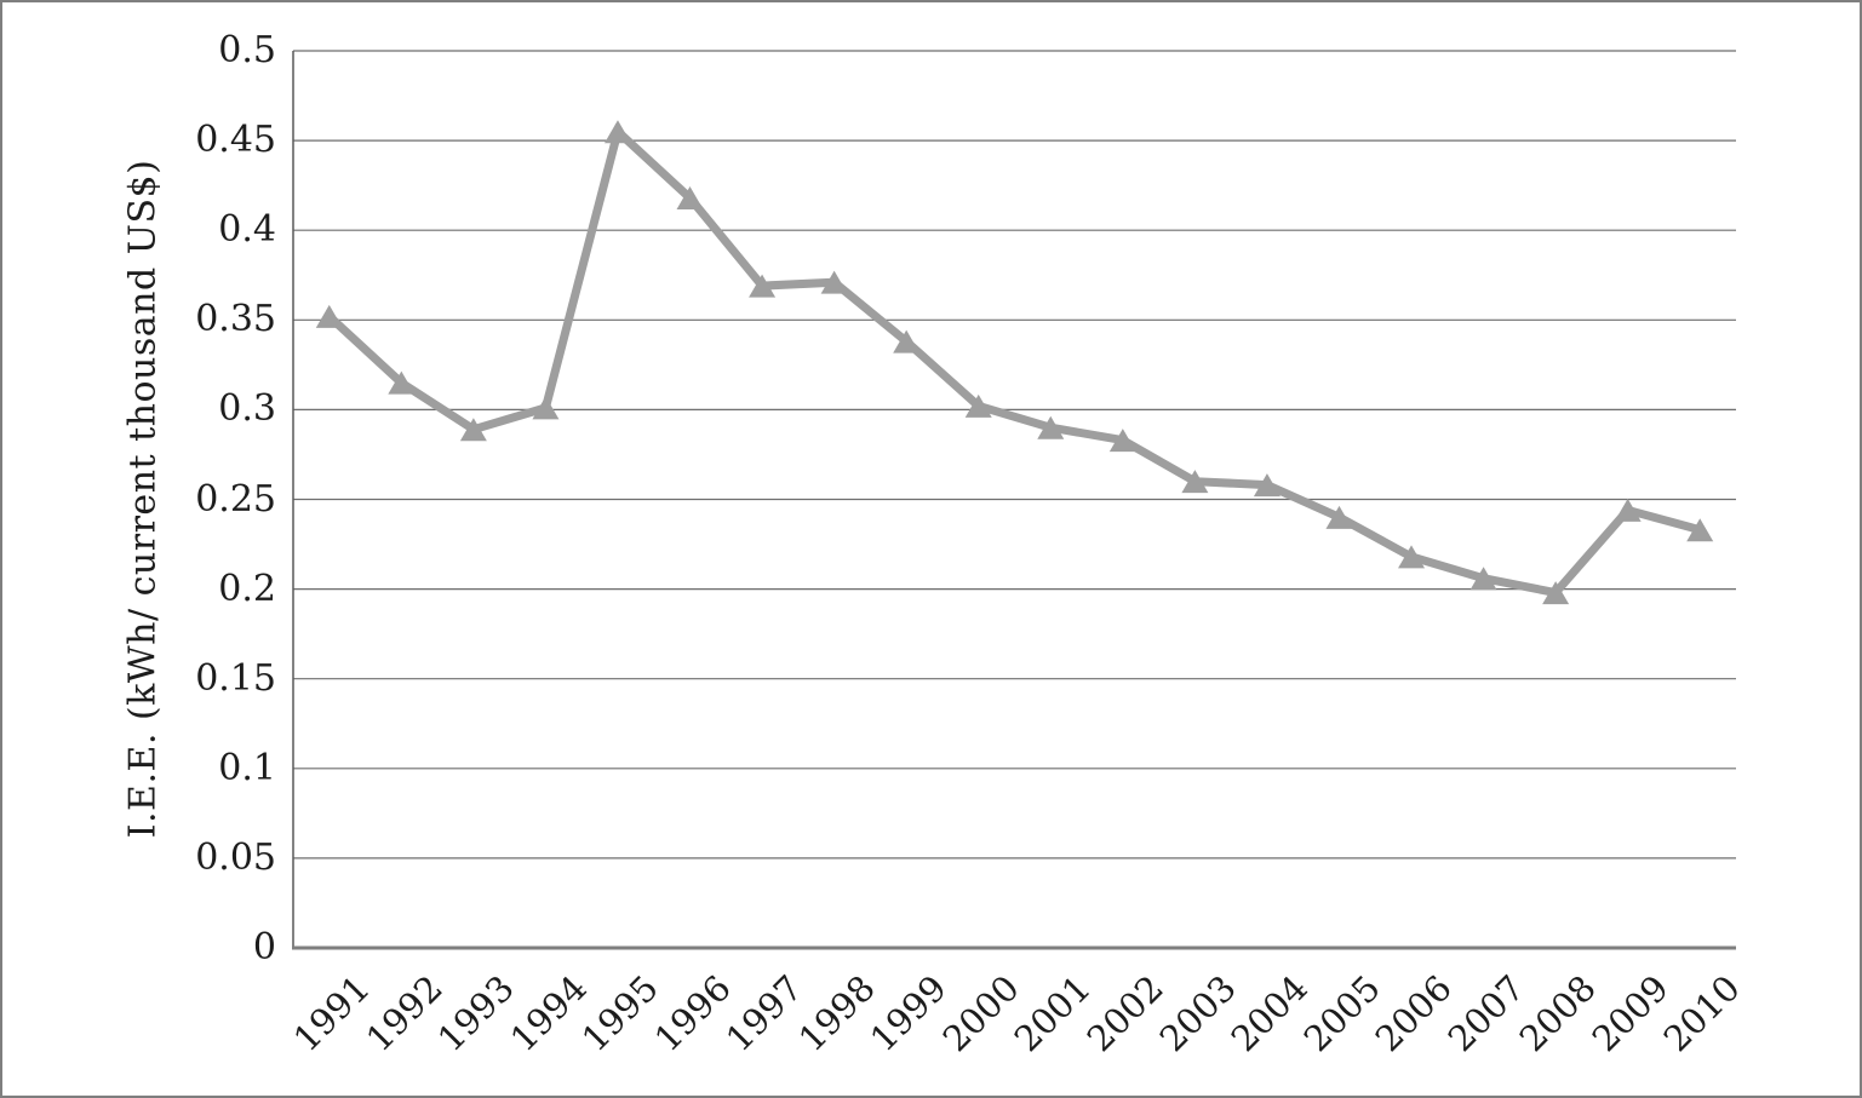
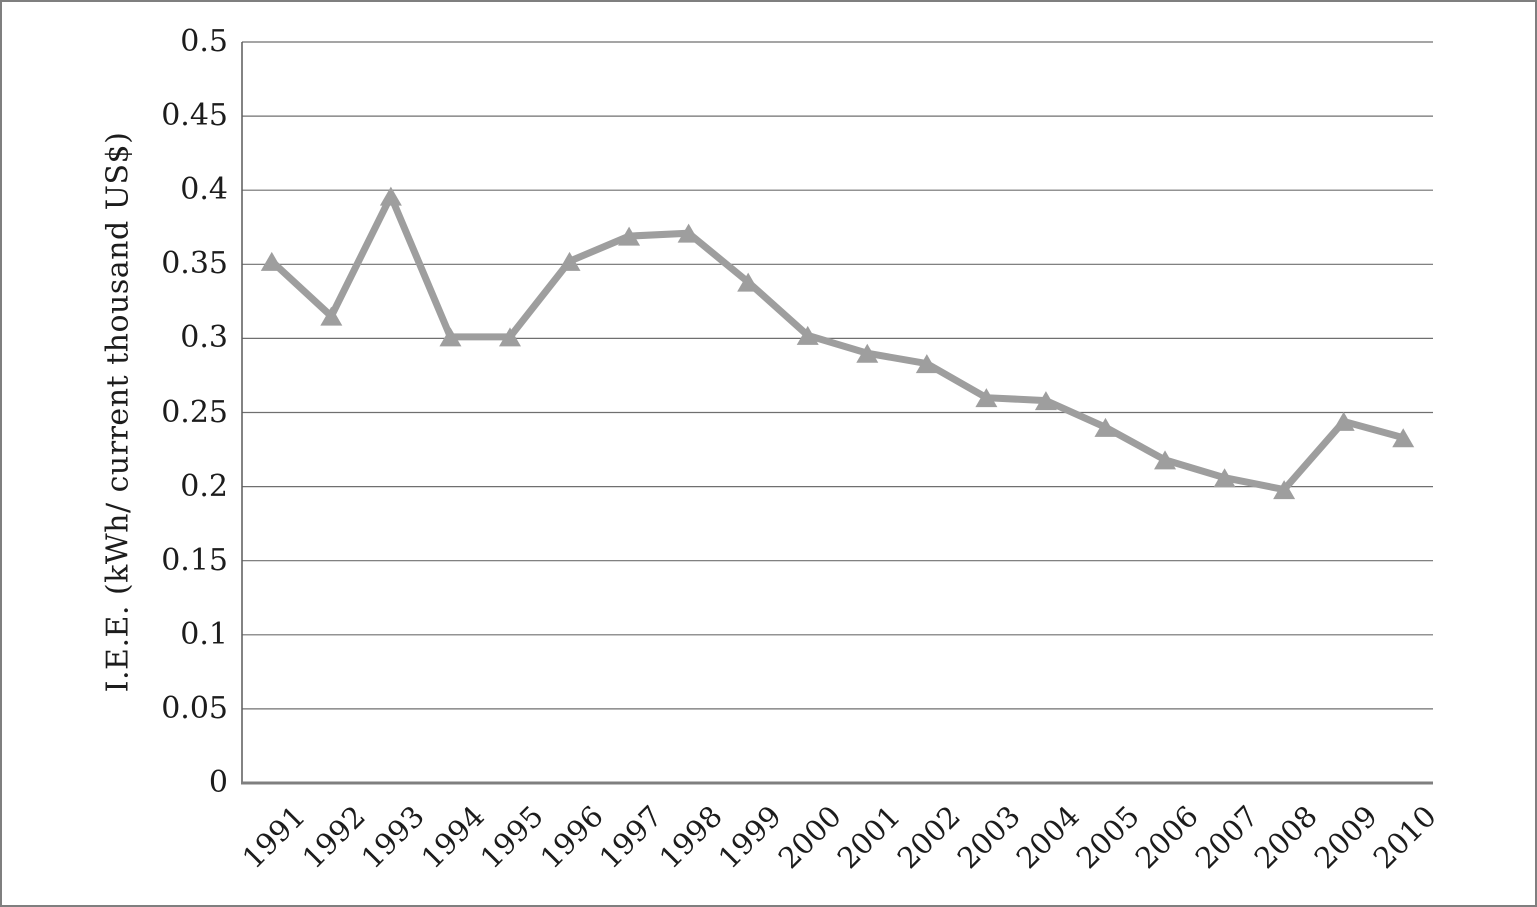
1993: 0.289 -> 0.396
1995: 0.455 -> 0.301
1996: 0.418 -> 0.352
